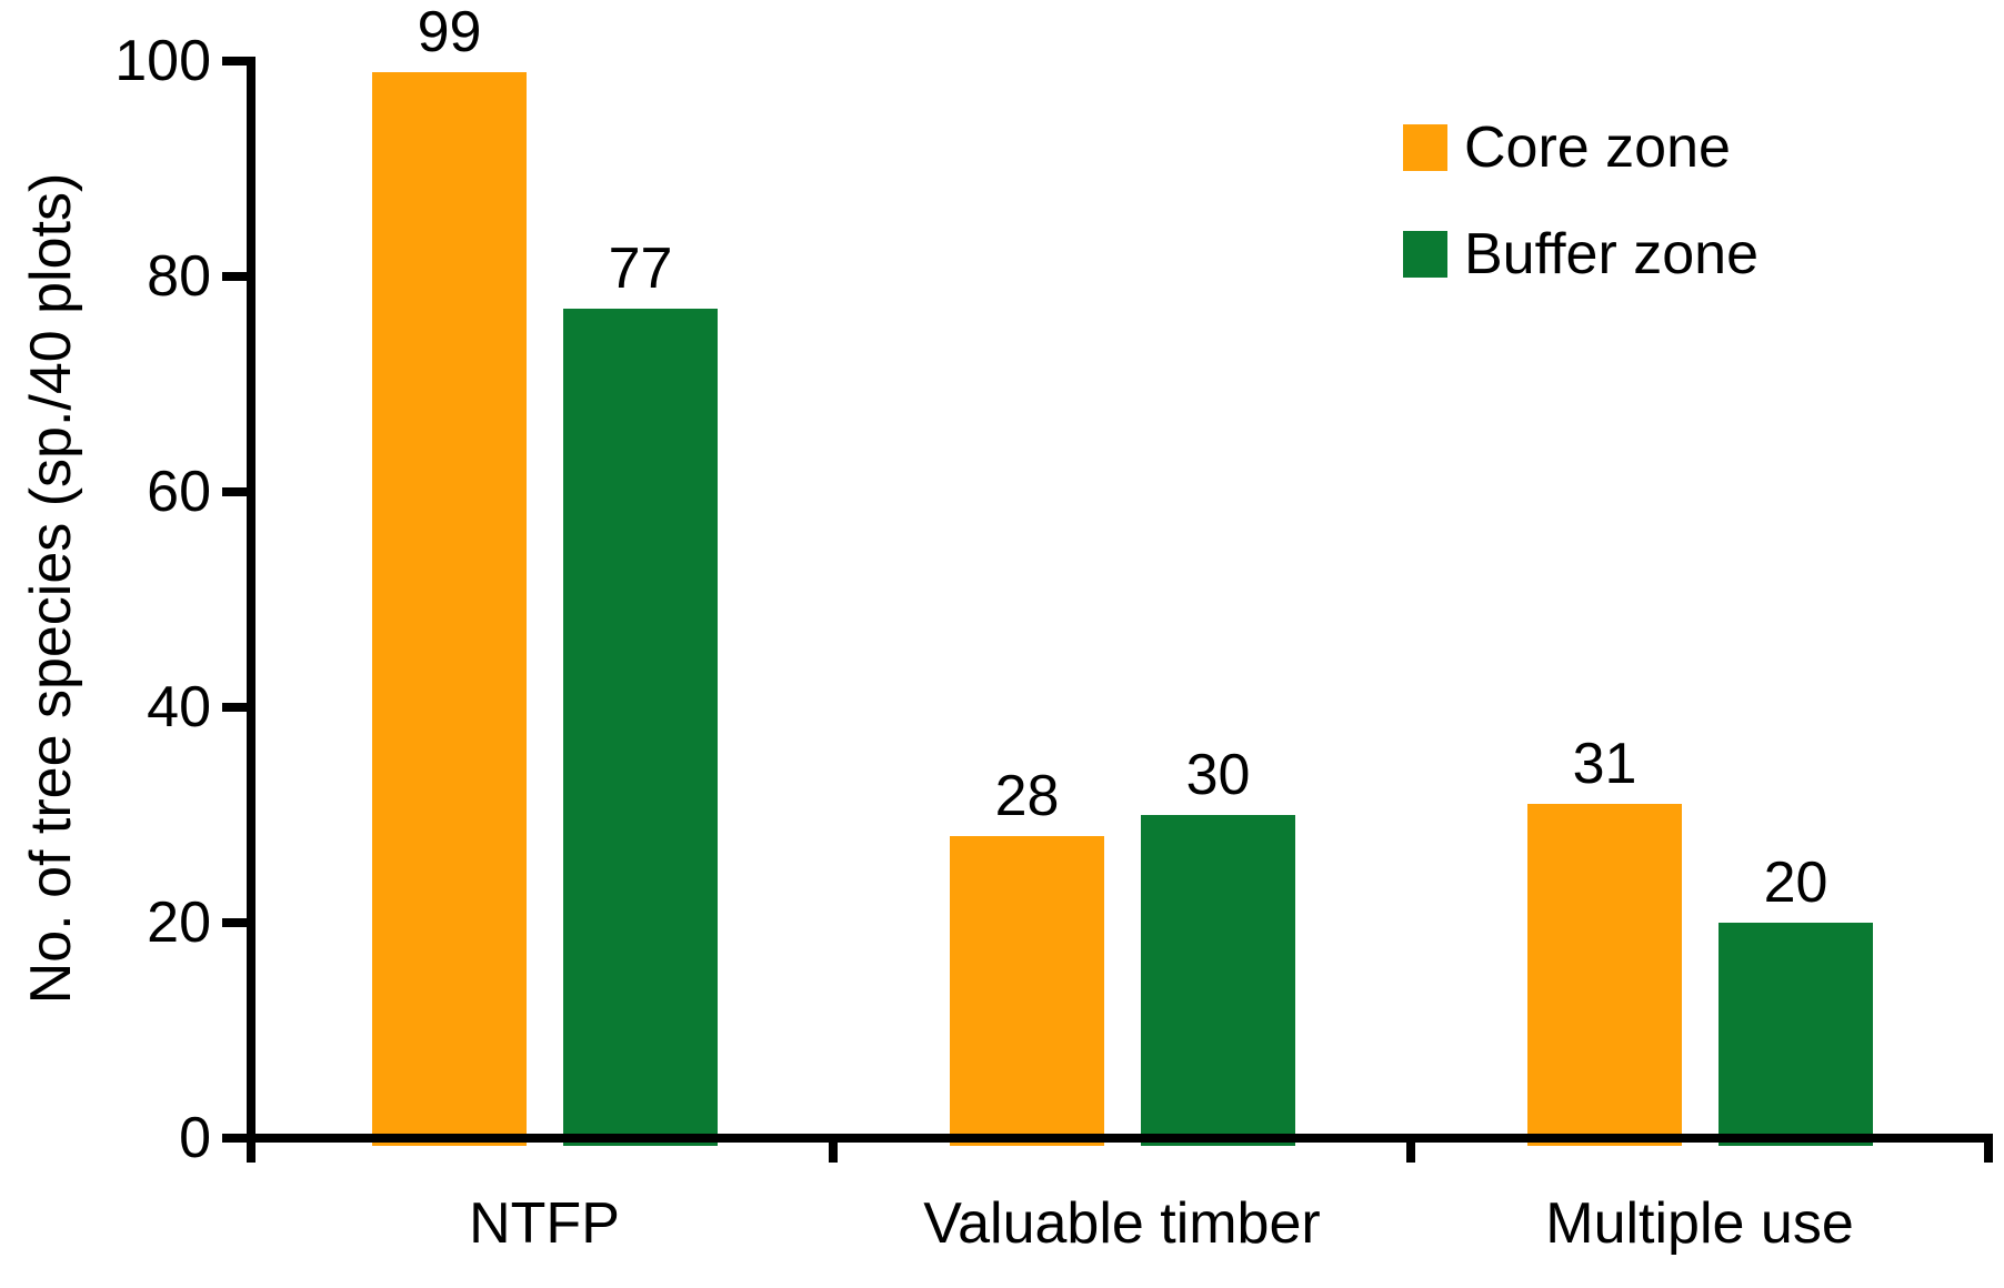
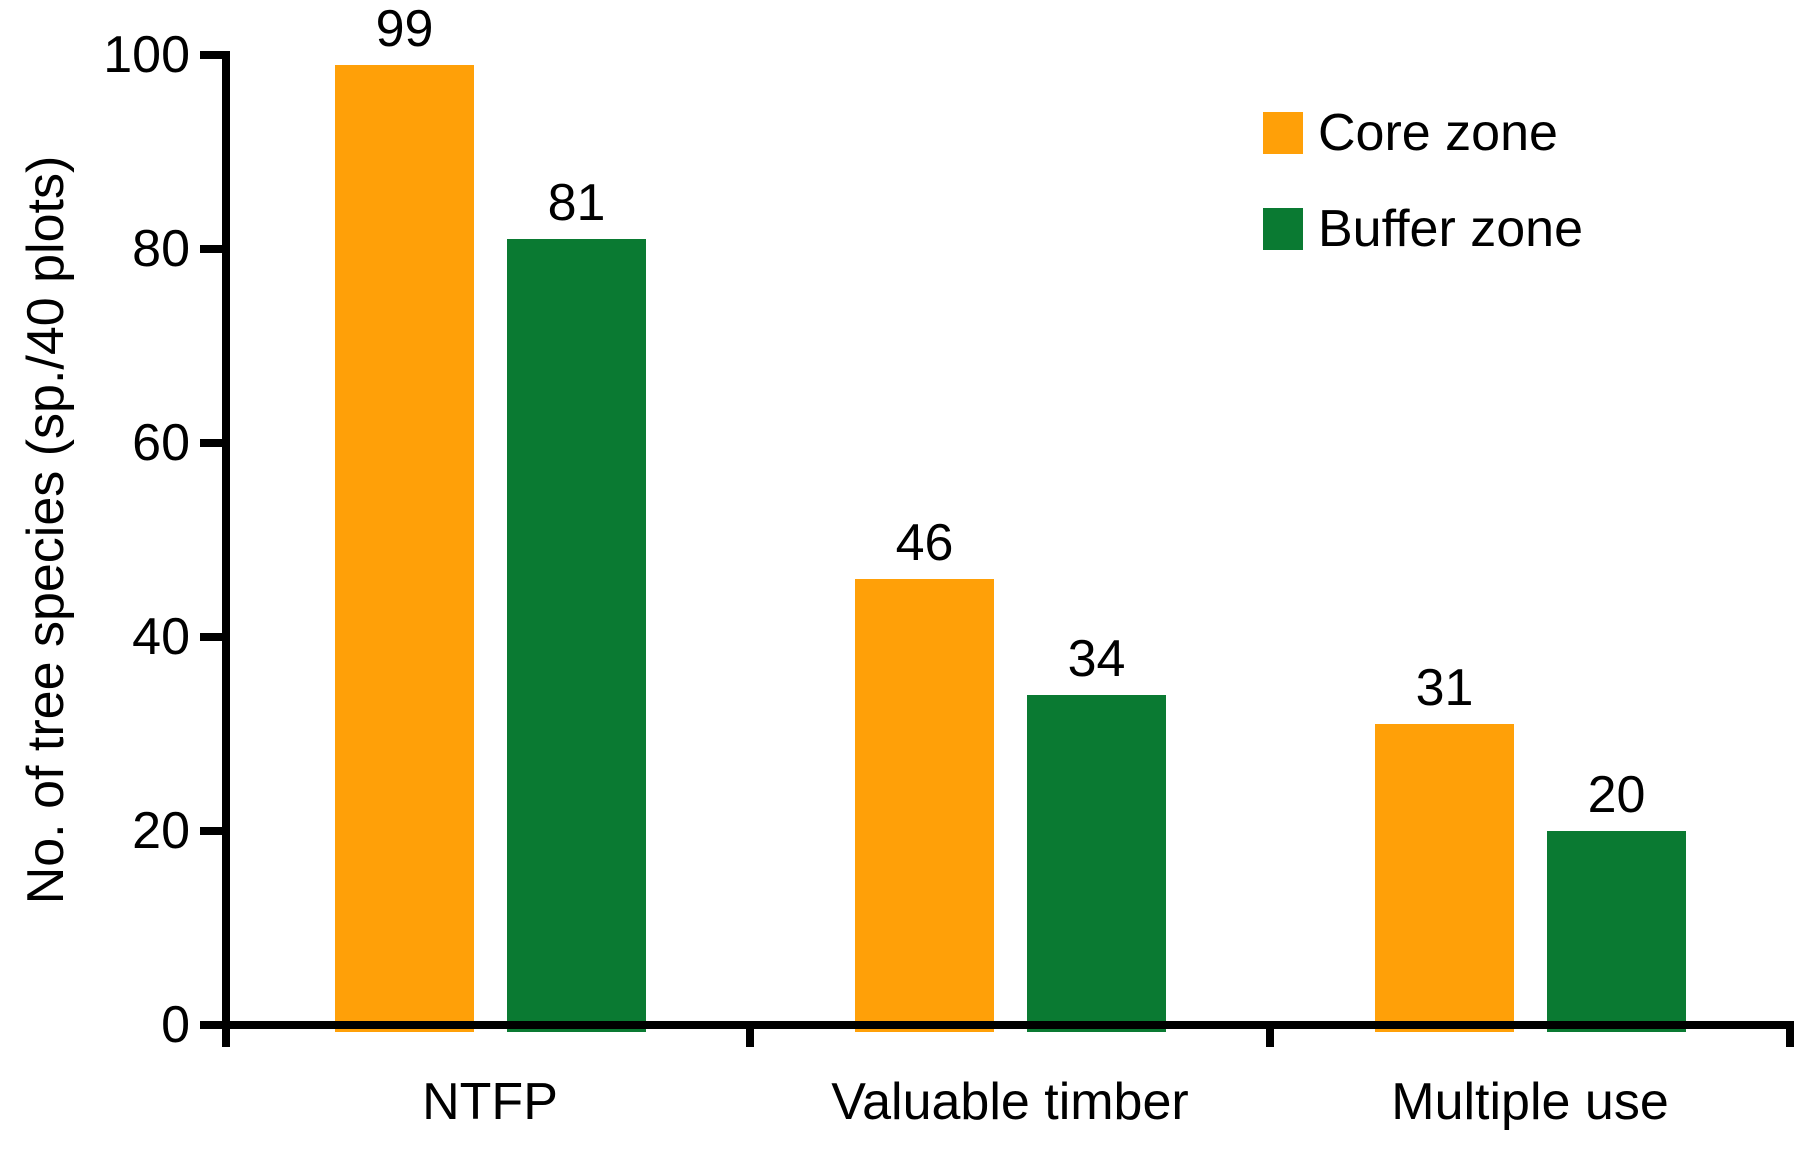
Buffer zone/NTFP: 77 -> 81
Core zone/Valuable timber: 28 -> 46
Buffer zone/Valuable timber: 30 -> 34
